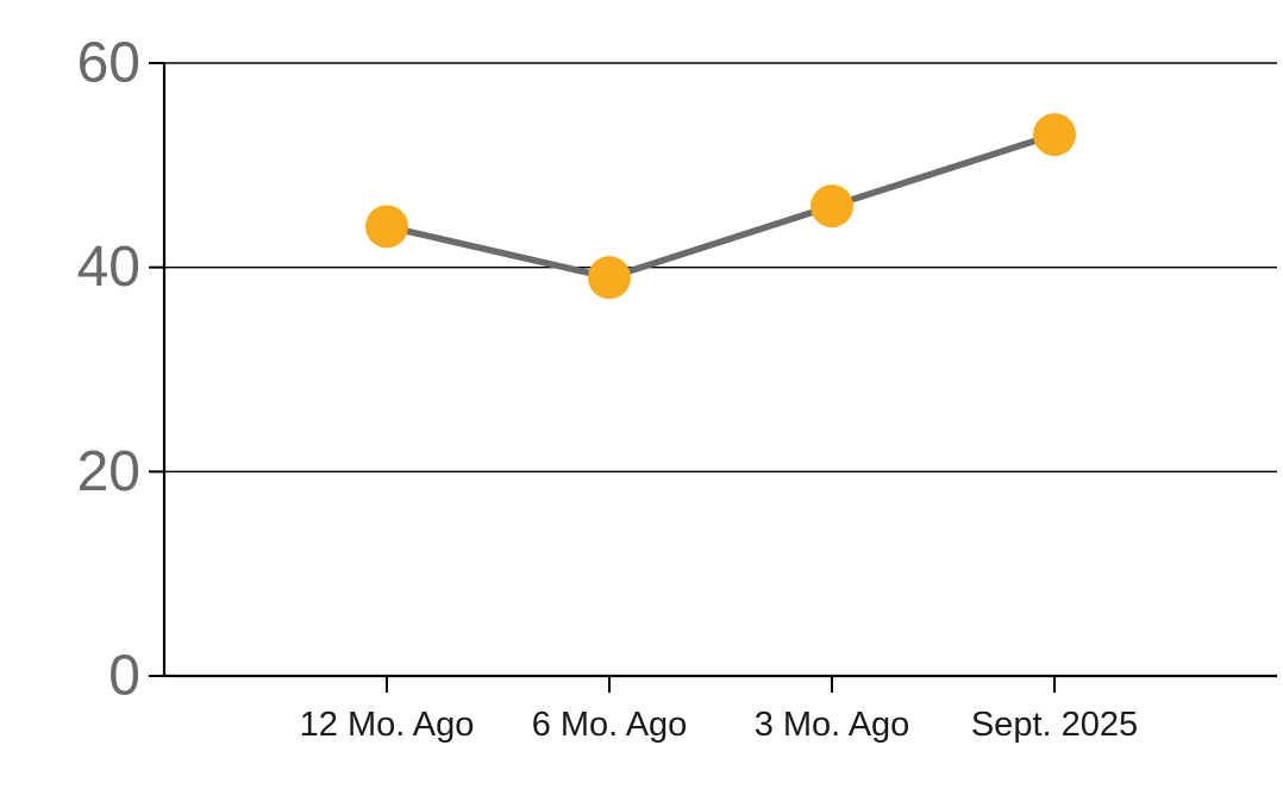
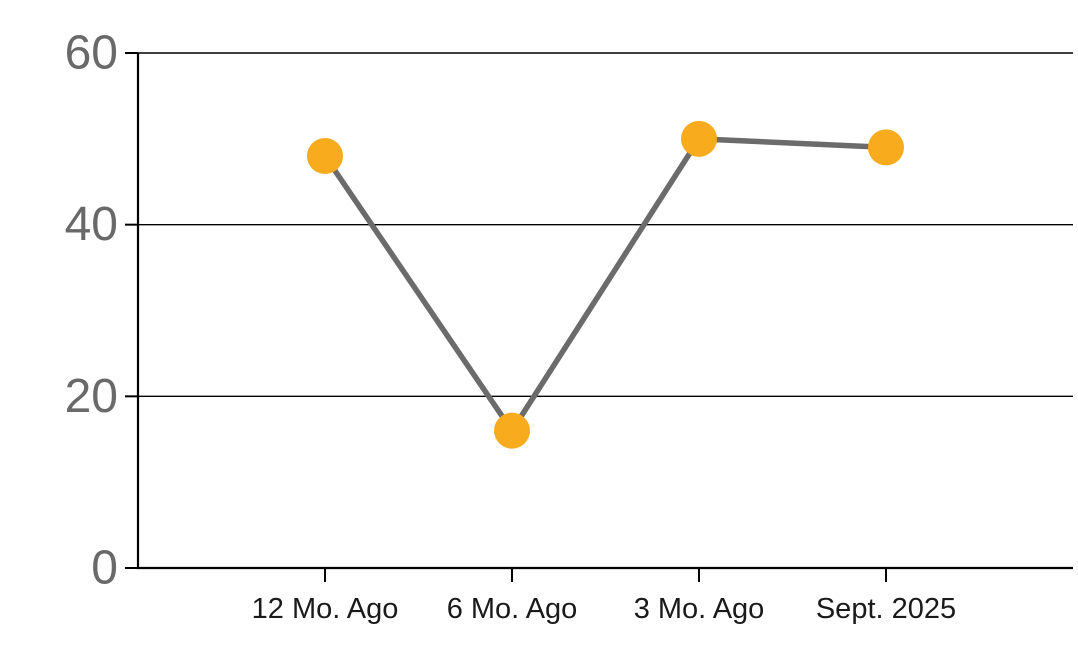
12 Mo. Ago: 44 -> 48
6 Mo. Ago: 39 -> 16
3 Mo. Ago: 46 -> 50
Sept. 2025: 53 -> 49
